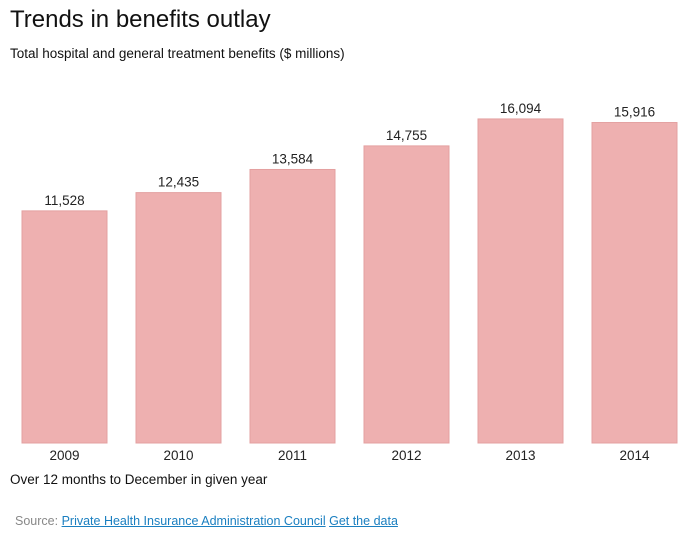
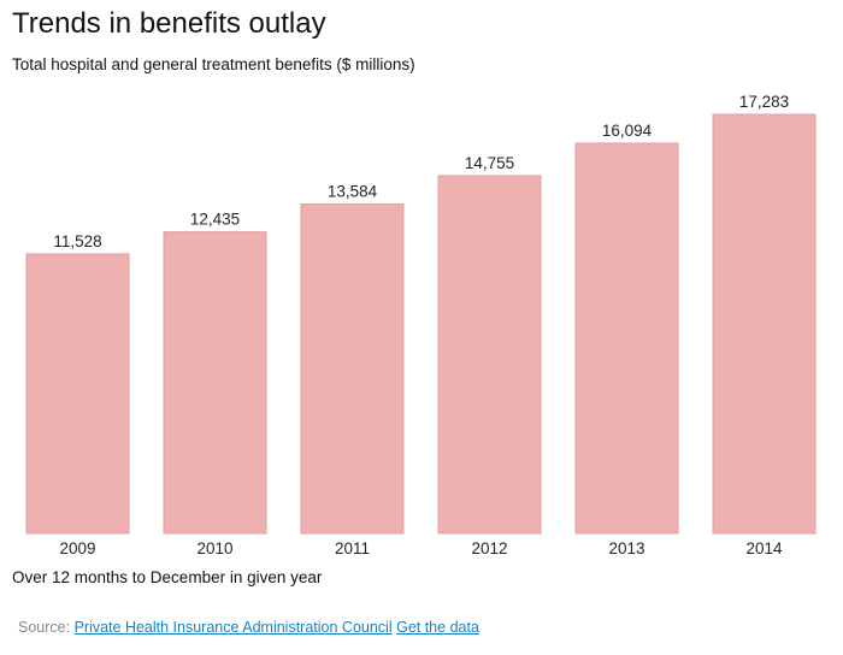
2014: 15,916 -> 17,283
